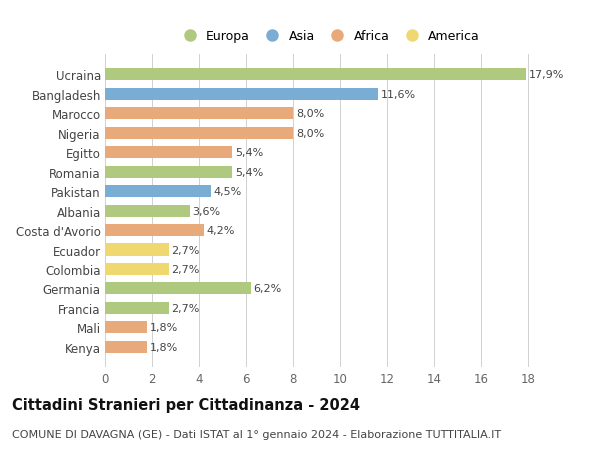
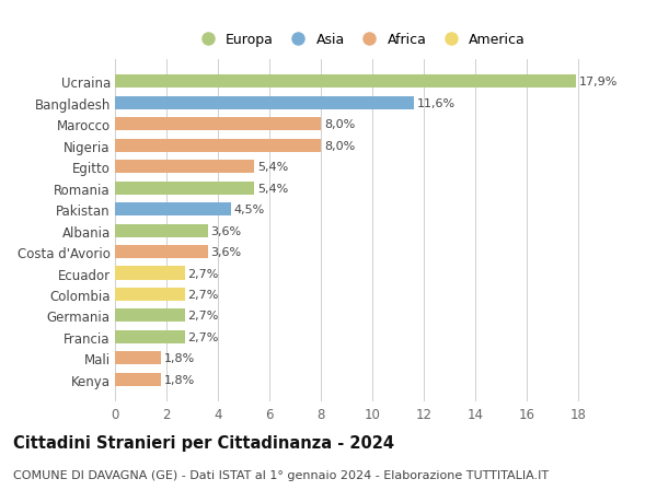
Costa d'Avorio: 4,2% -> 3,6%
Germania: 6,2% -> 2,7%
